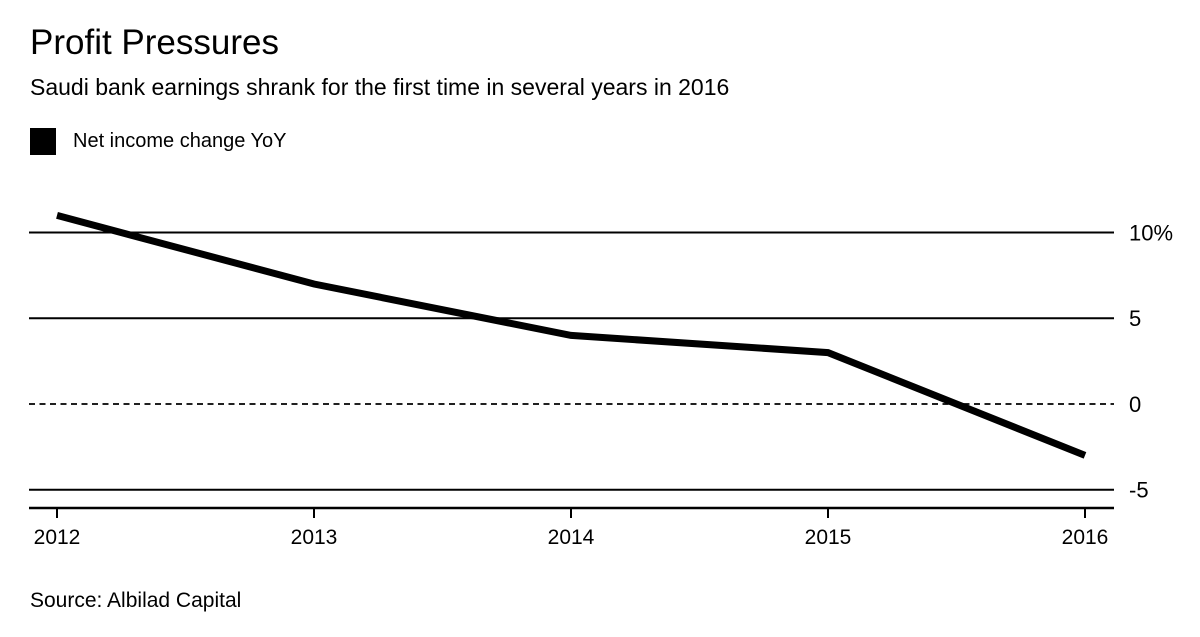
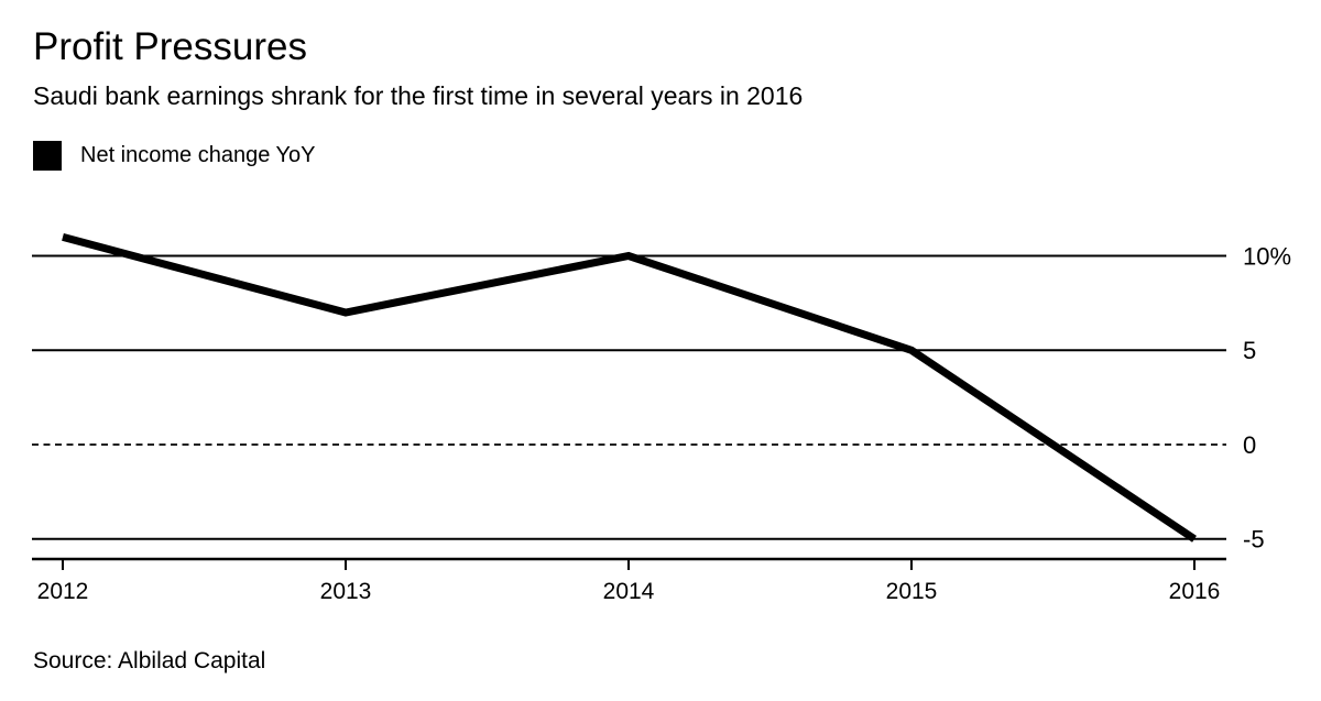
2014: 4% -> 10%
2015: 3% -> 5%
2016: -3% -> -5%
